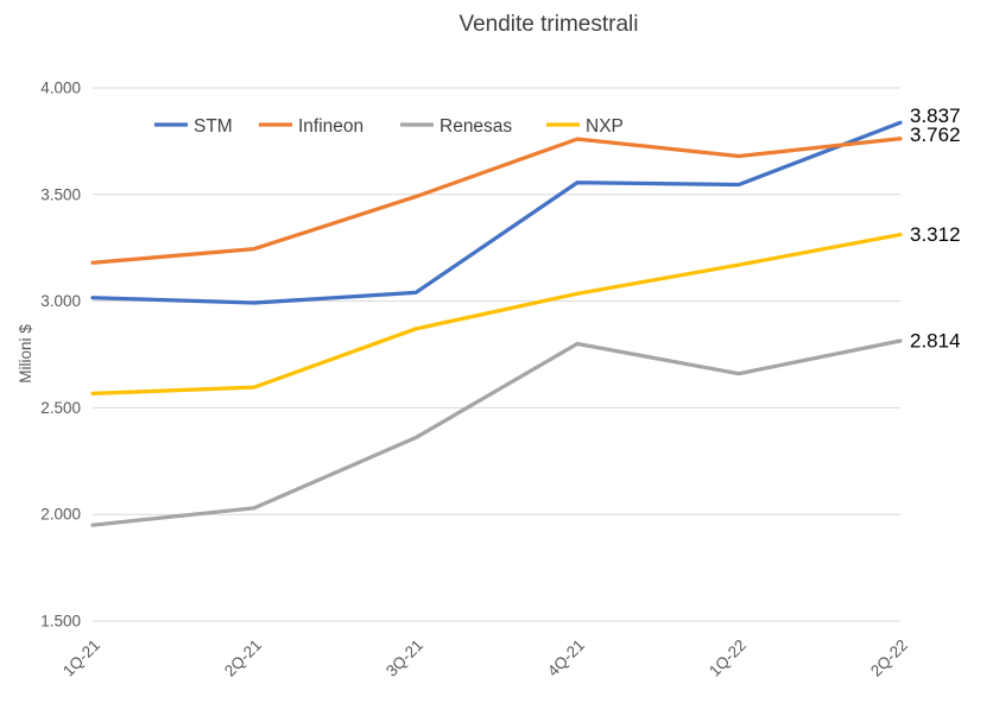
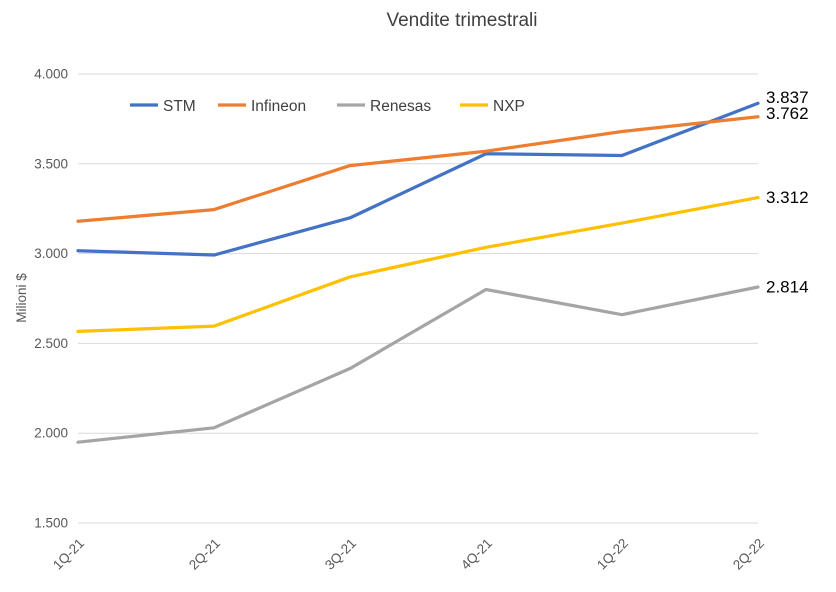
STM/3Q-21: 3040 -> 3200
Infineon/4Q-21: 3760 -> 3570
